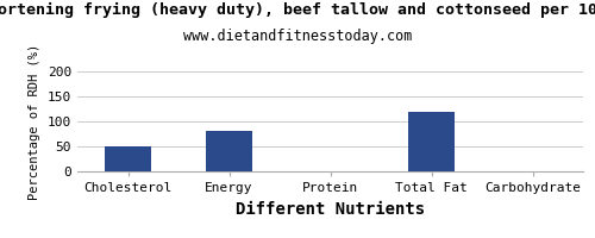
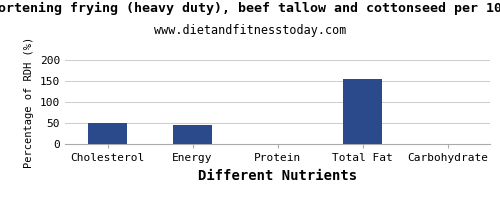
Energy: 80 -> 46
Total Fat: 120 -> 155
